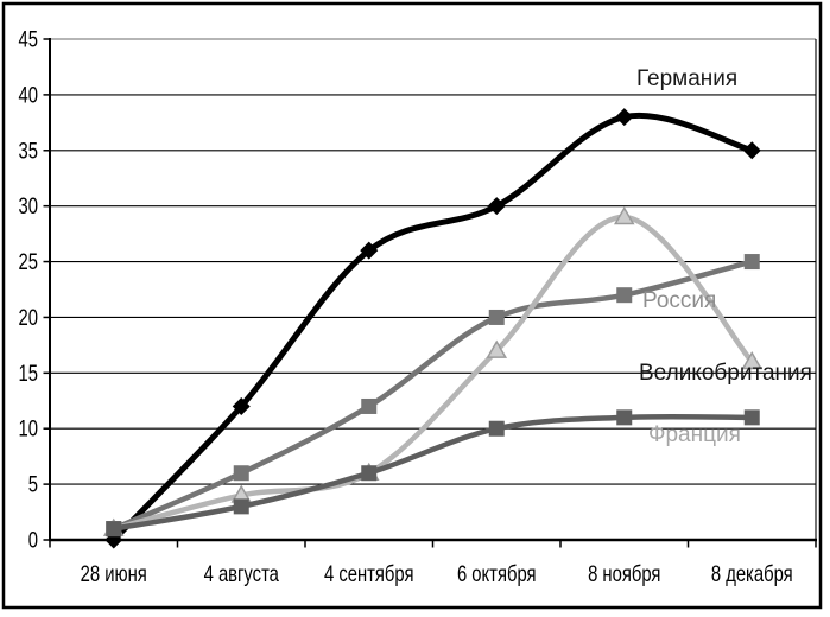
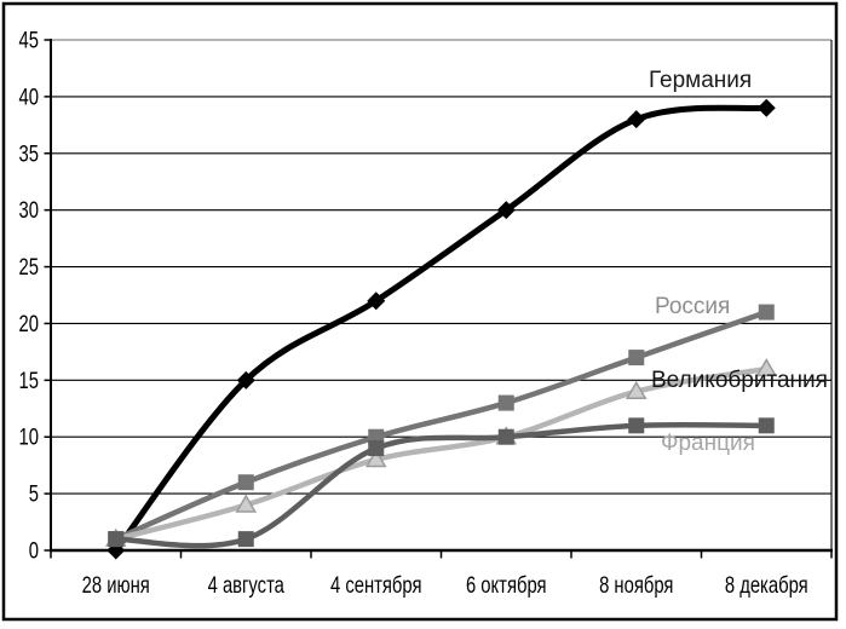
Германия/4 августа: 12 -> 15
Франция/4 августа: 3 -> 1
Германия/4 сентября: 26 -> 22
Россия/4 сентября: 12 -> 10
Великобритания/4 сентября: 6 -> 8
Франция/4 сентября: 6 -> 9
Россия/6 октября: 20 -> 13
Великобритания/6 октября: 17 -> 10
Россия/8 ноября: 22 -> 17
Великобритания/8 ноября: 29 -> 14
Германия/8 декабря: 35 -> 39
Россия/8 декабря: 25 -> 21
